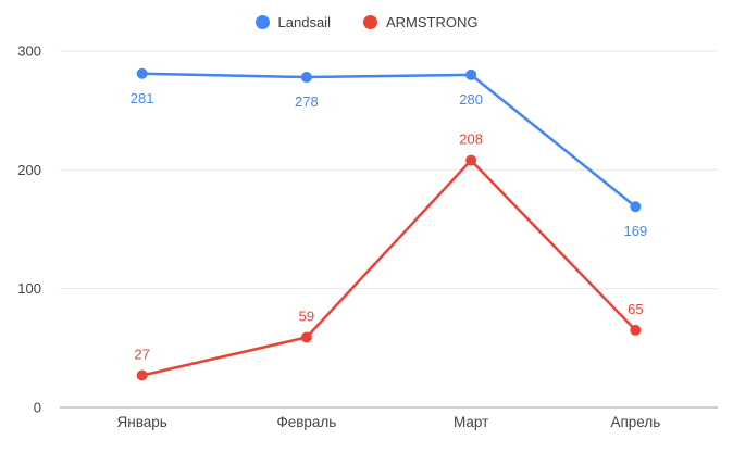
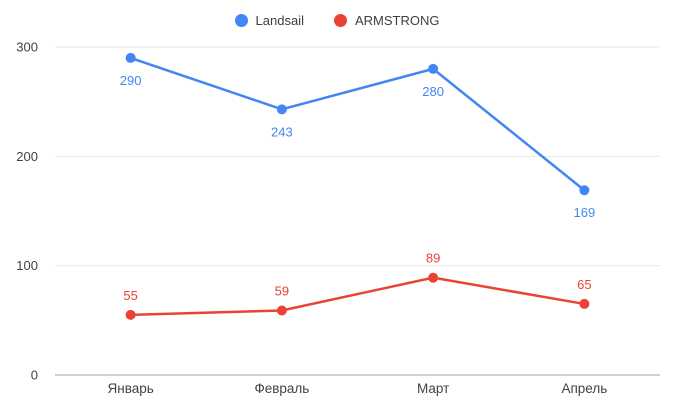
Landsail/Январь: 281 -> 290
ARMSTRONG/Январь: 27 -> 55
Landsail/Февраль: 278 -> 243
ARMSTRONG/Март: 208 -> 89
